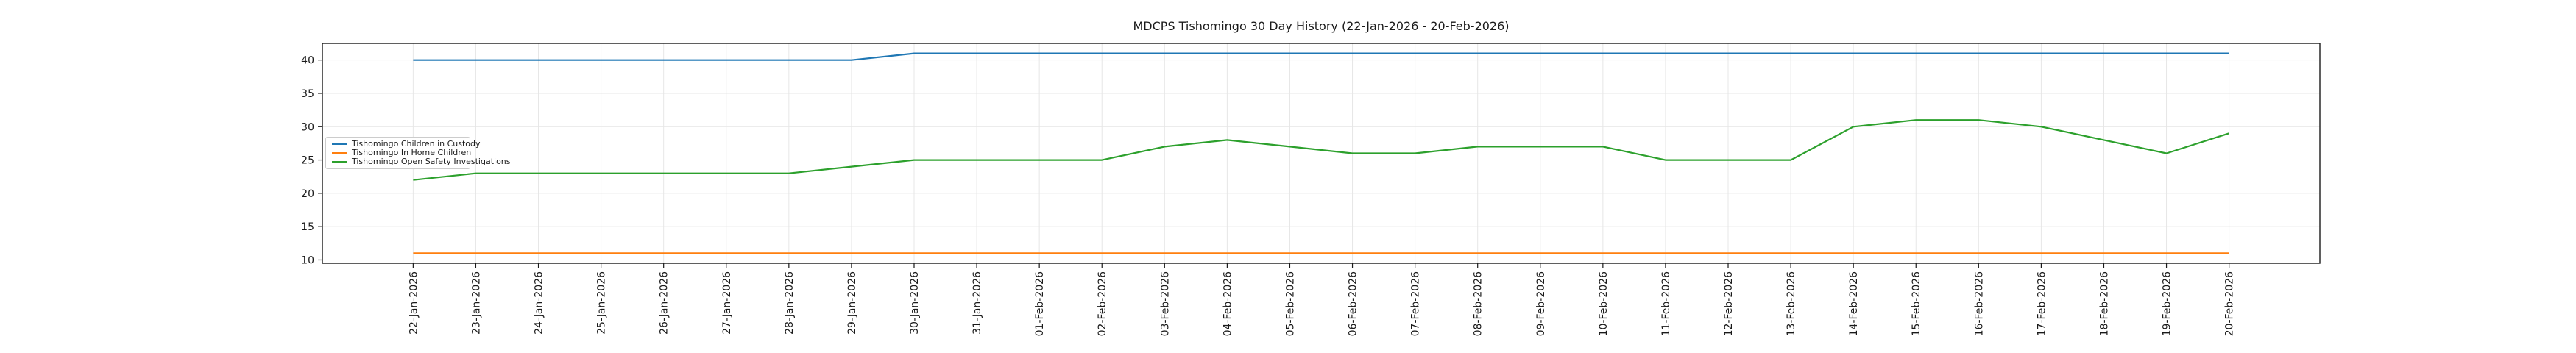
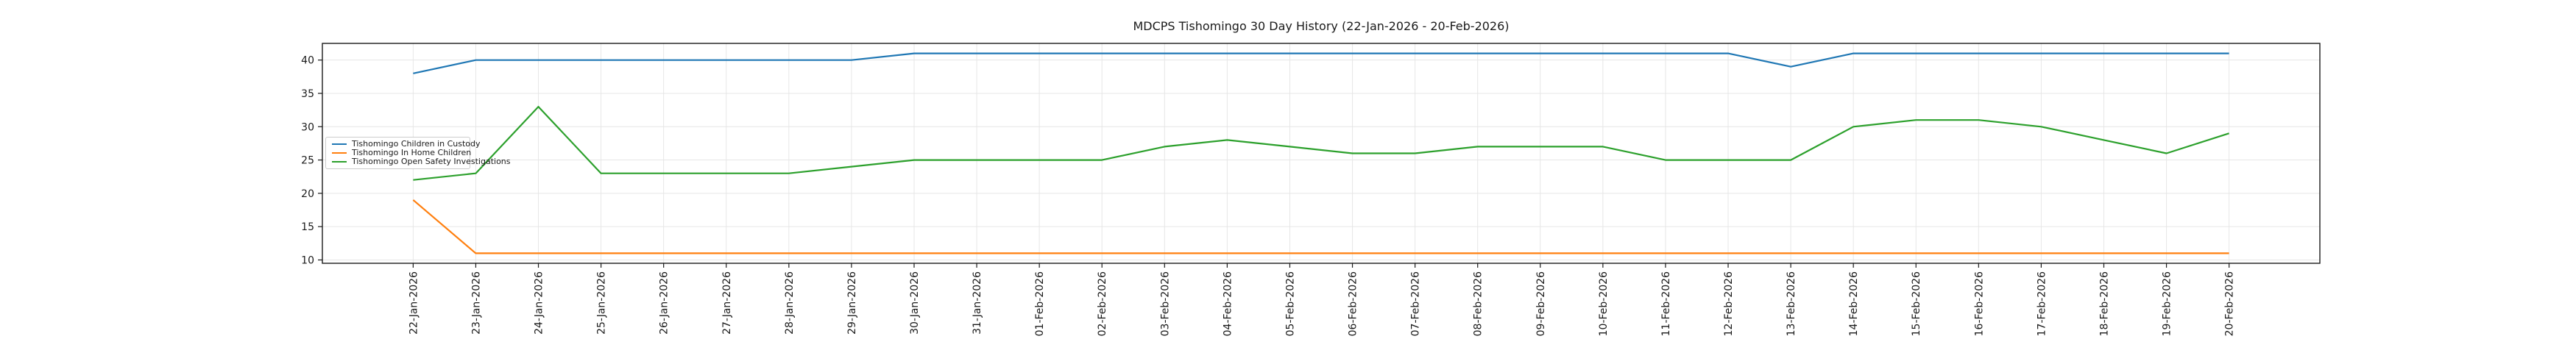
Tishomingo Children in Custody/22-Jan-2026: 40 -> 38
Tishomingo In Home Children/22-Jan-2026: 11 -> 19
Tishomingo Open Safety Investigations/24-Jan-2026: 23 -> 33
Tishomingo Children in Custody/13-Feb-2026: 41 -> 39
